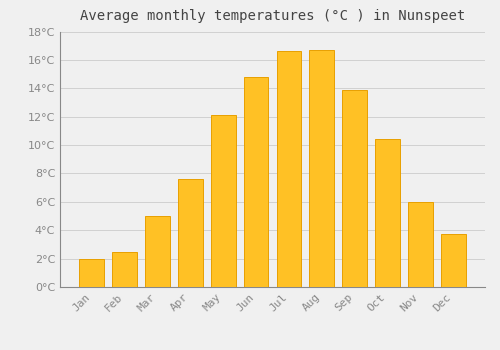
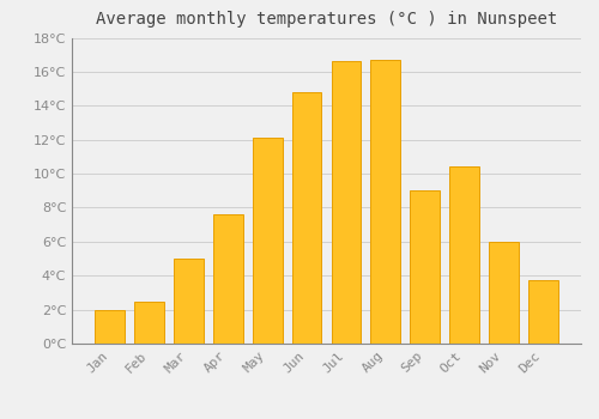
Sep: 13.9°C -> 9.0°C
